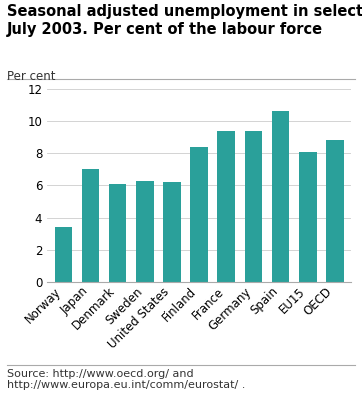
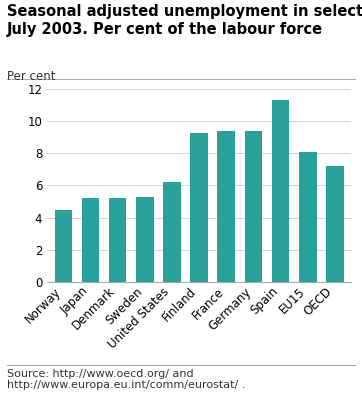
Norway: 3.4 -> 4.5
Japan: 7.0 -> 5.2
Denmark: 6.1 -> 5.2
Sweden: 6.3 -> 5.3
Finland: 8.4 -> 9.2
Spain: 10.6 -> 11.3
OECD: 8.8 -> 7.2
